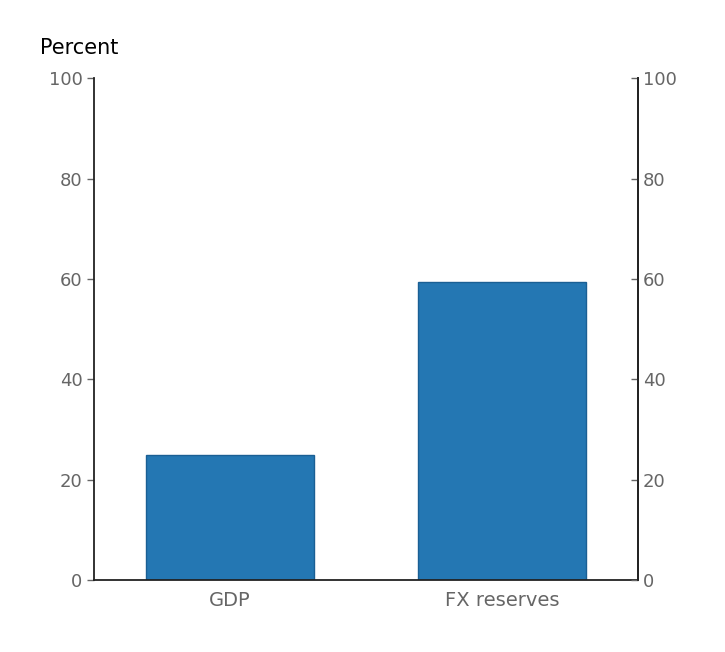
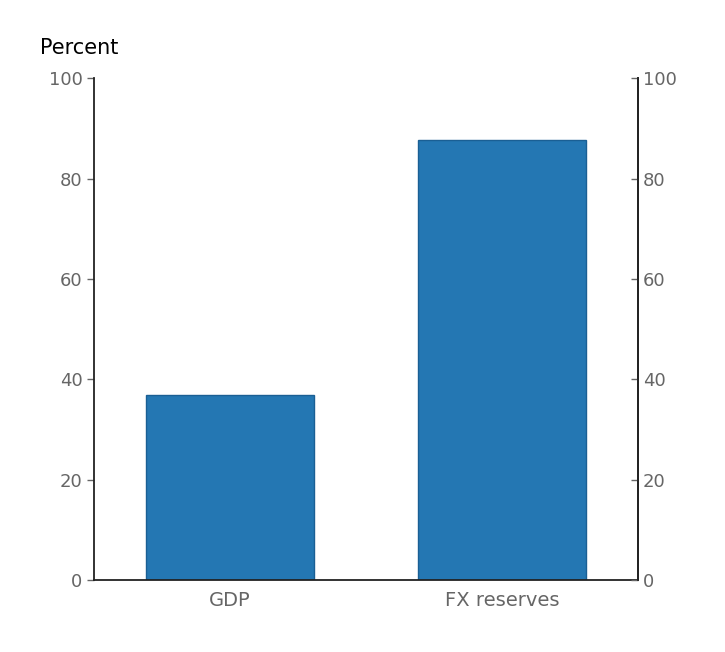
GDP: 25.0 -> 37.0
FX reserves: 59.5 -> 87.6
